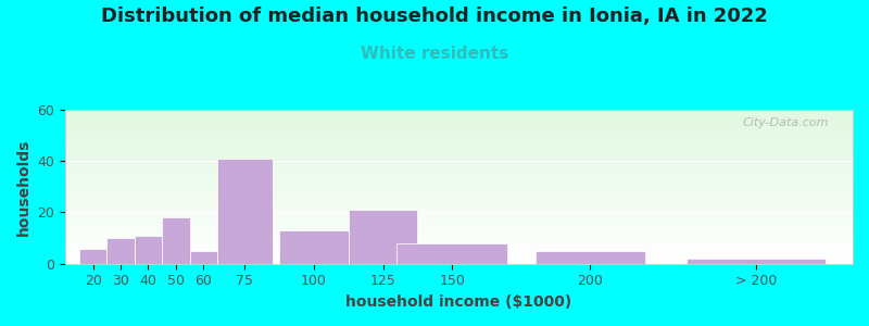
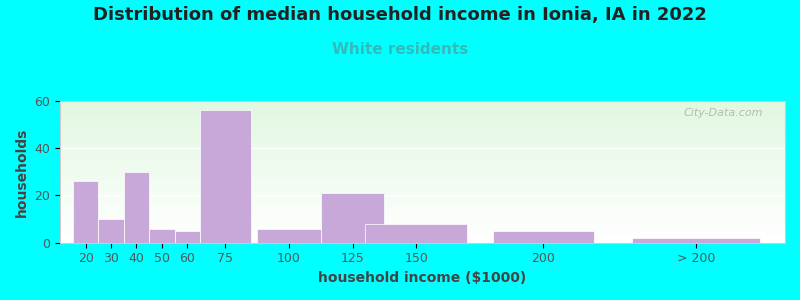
20: 6 -> 26
40: 11 -> 30
50: 18 -> 6
75: 41 -> 56
100: 13 -> 6
